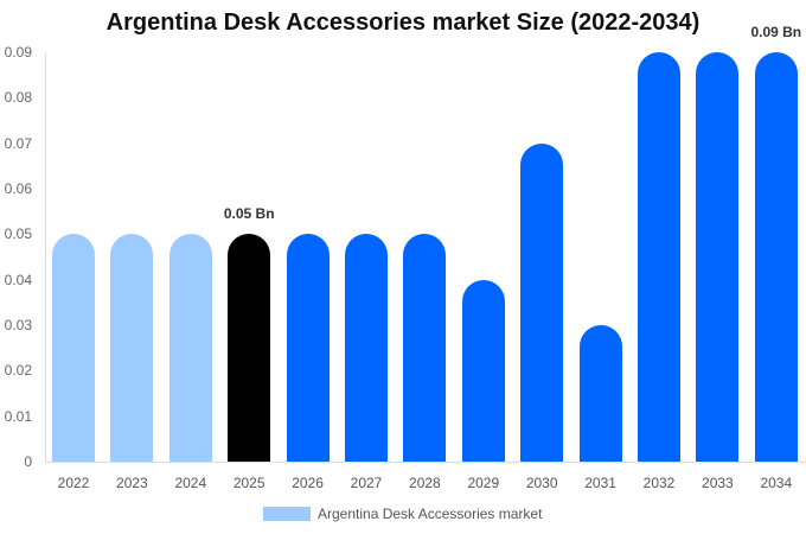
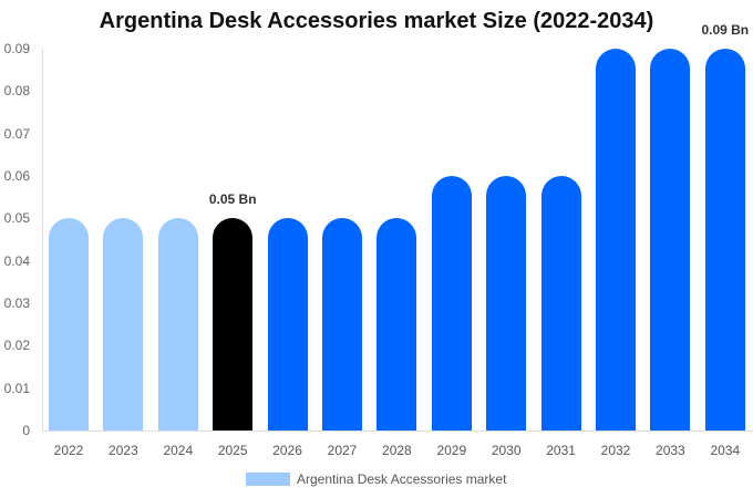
2029: 0.04 -> 0.06
2030: 0.07 -> 0.06
2031: 0.03 -> 0.06
